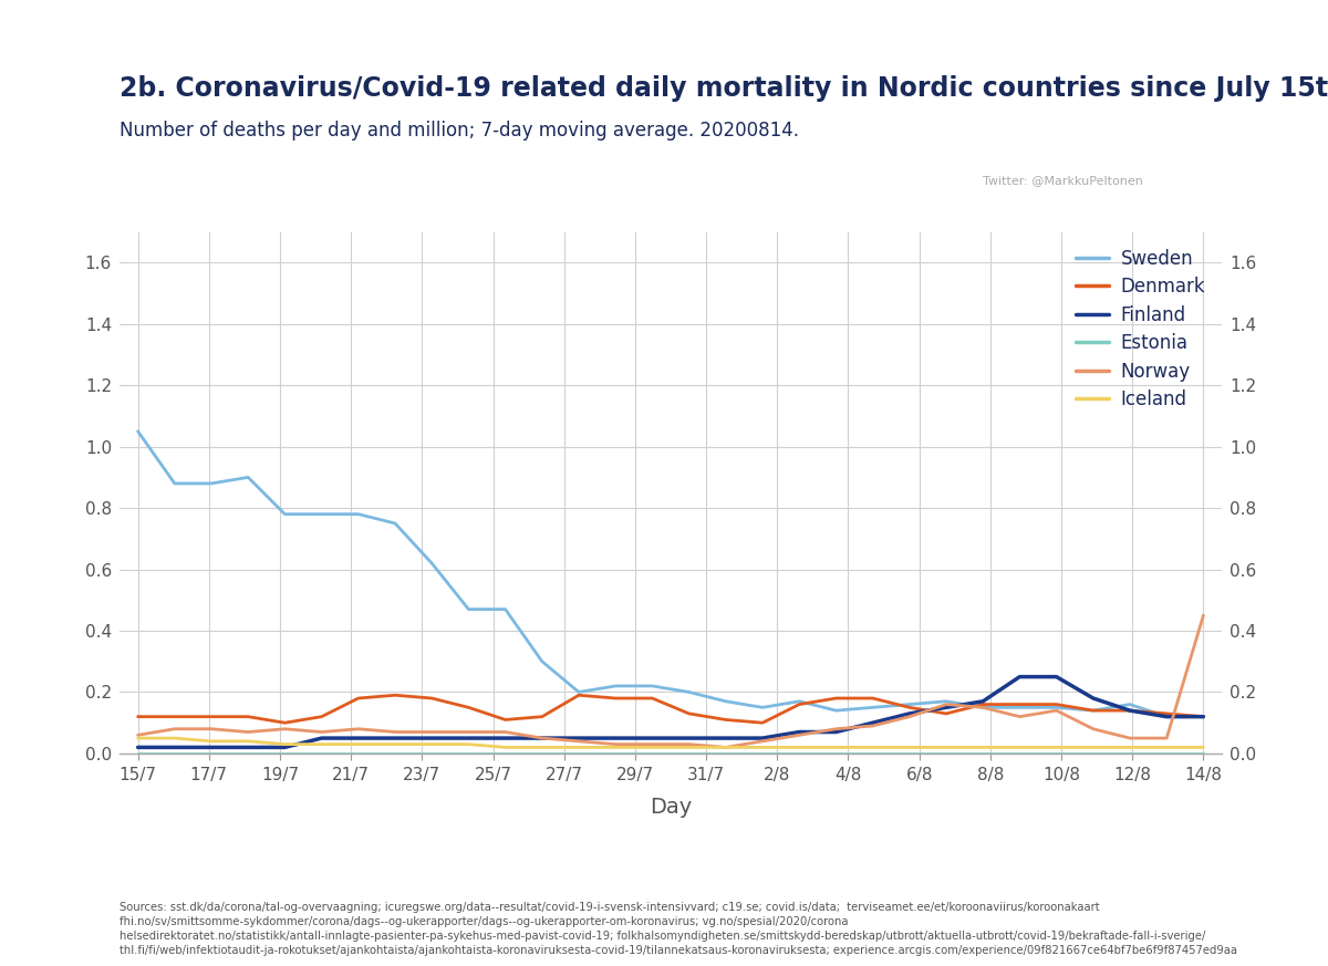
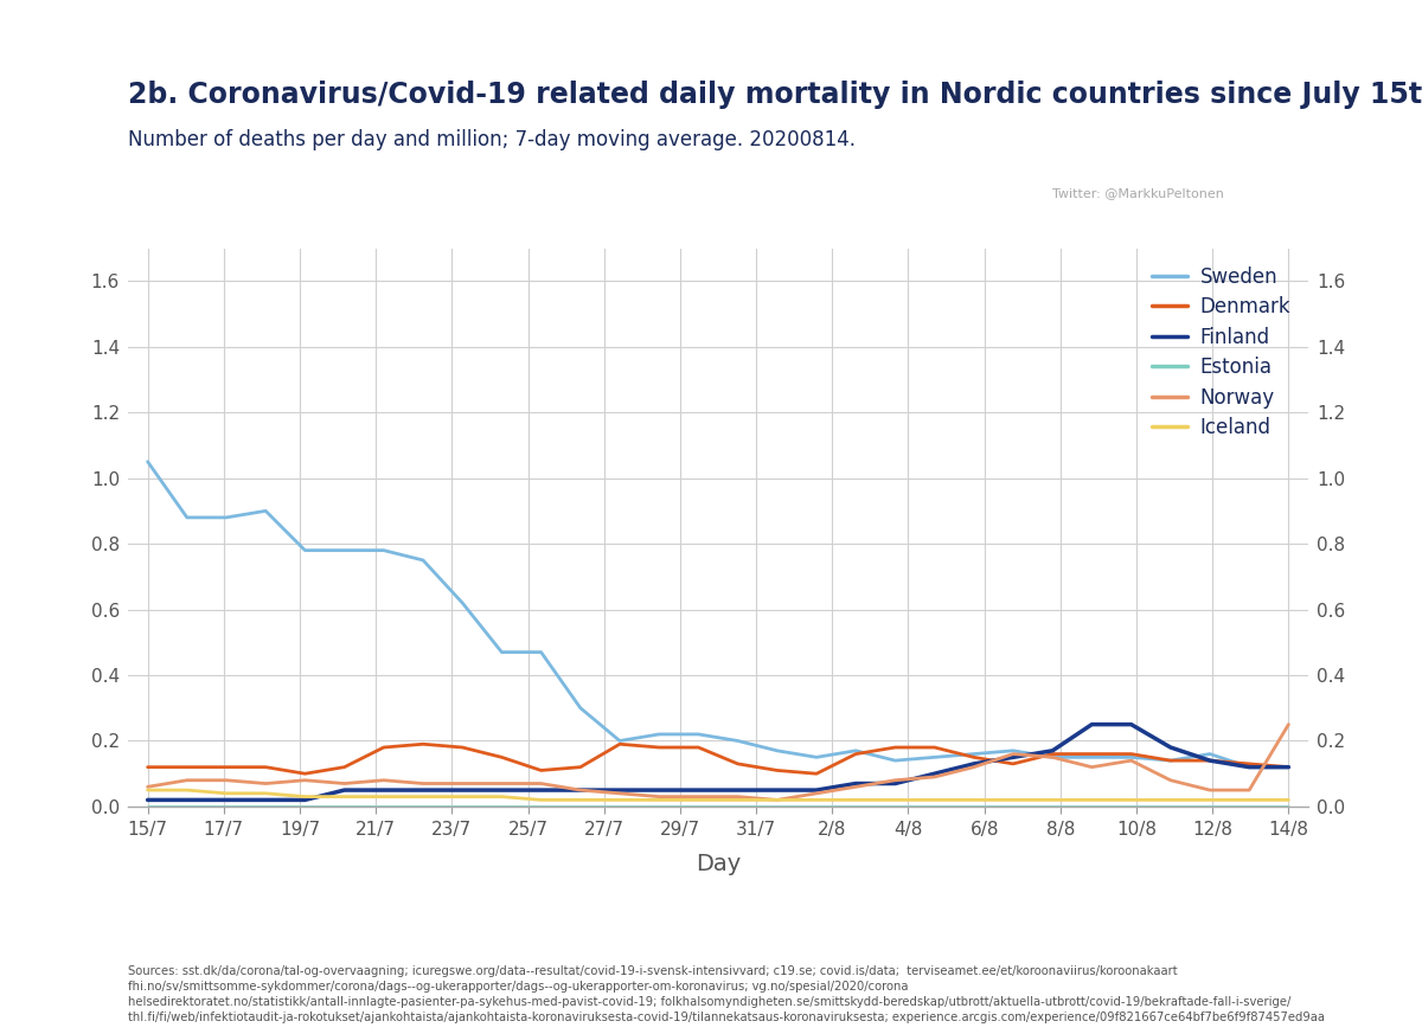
Norway/14/8: 0.45 -> 0.25
